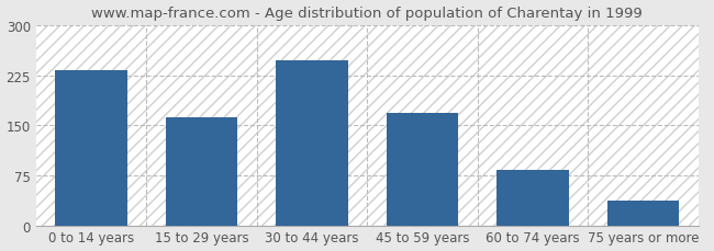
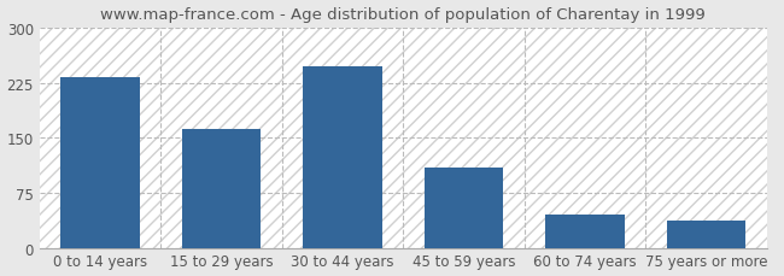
45 to 59 years: 168 -> 110
60 to 74 years: 83 -> 46
